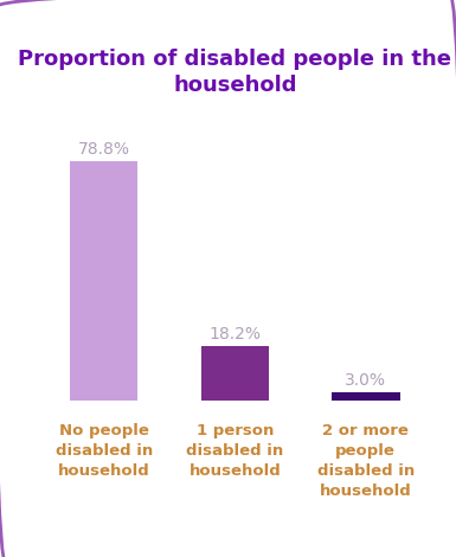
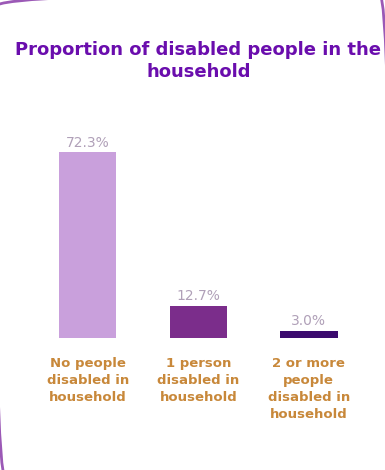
No people disabled in household: 78.8% -> 72.3%
1 person disabled in household: 18.2% -> 12.7%
